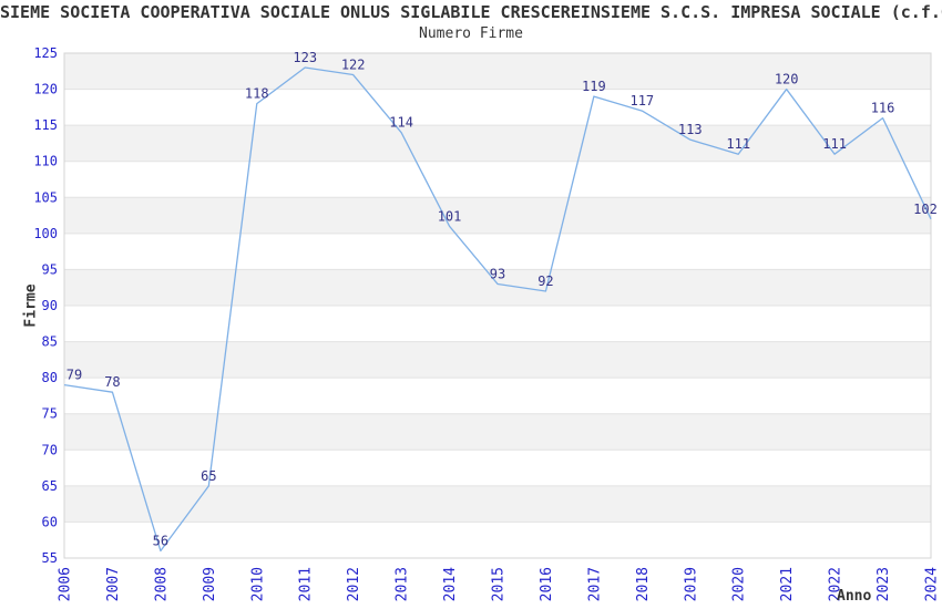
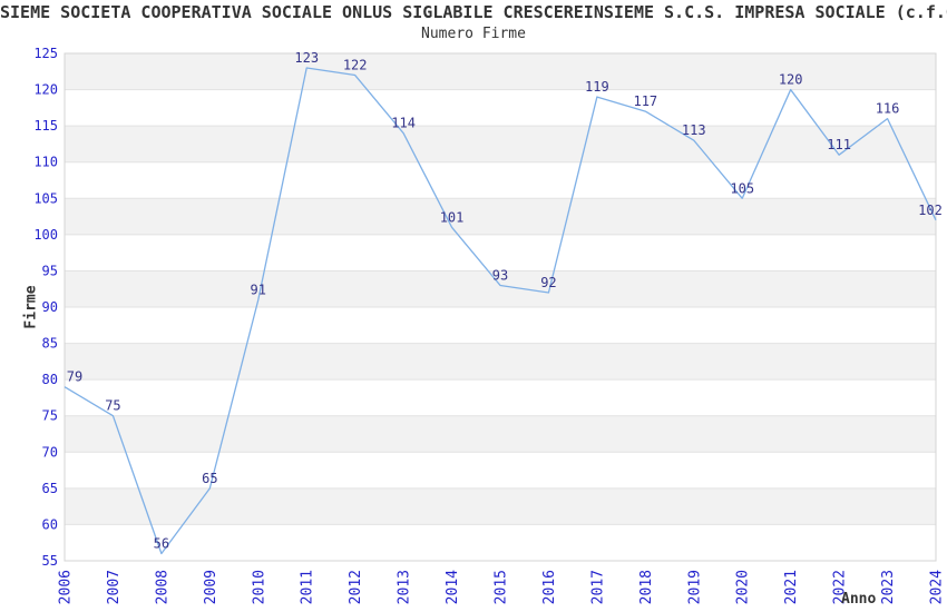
2007: 78 -> 75
2010: 118 -> 91
2020: 111 -> 105
